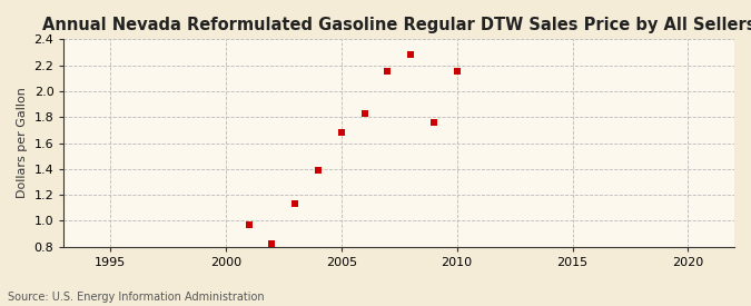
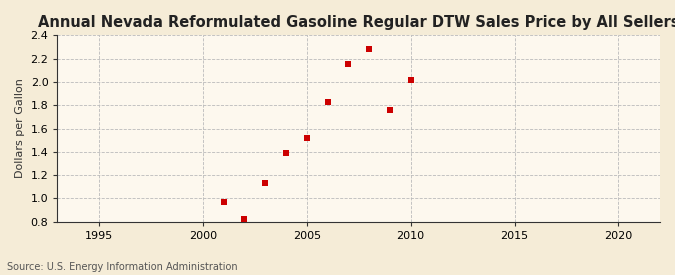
2005: 1.68 -> 1.52
2010: 2.15 -> 2.02
